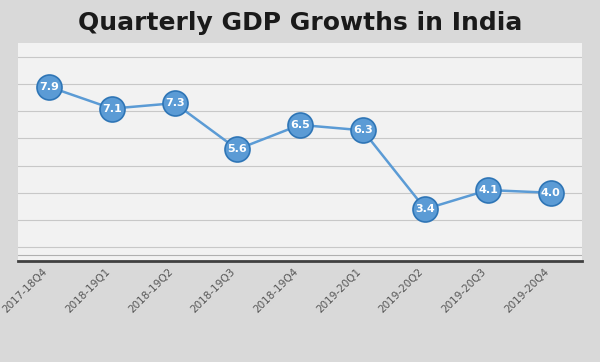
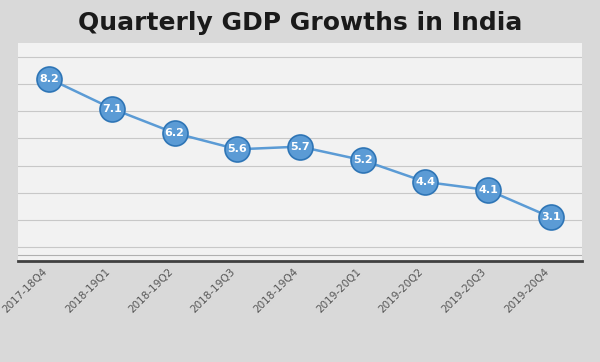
2017-18Q4: 7.9 -> 8.2
2018-19Q2: 7.3 -> 6.2
2018-19Q4: 6.5 -> 5.7
2019-20Q1: 6.3 -> 5.2
2019-20Q2: 3.4 -> 4.4
2019-20Q4: 4.0 -> 3.1
